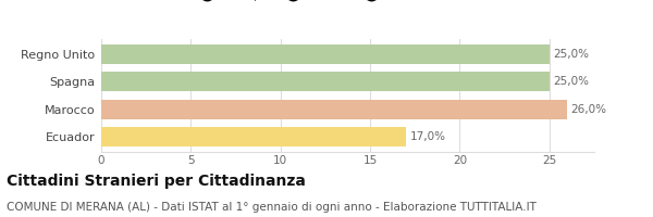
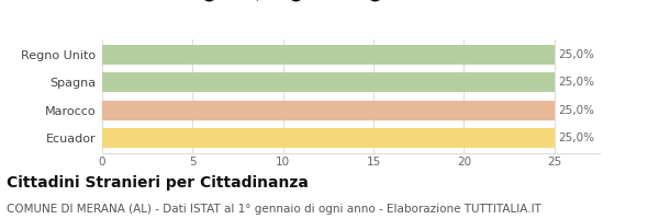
Marocco: 26,0% -> 25,0%
Ecuador: 17,0% -> 25,0%
